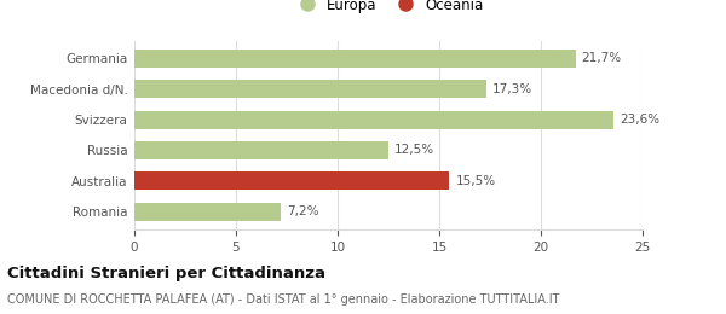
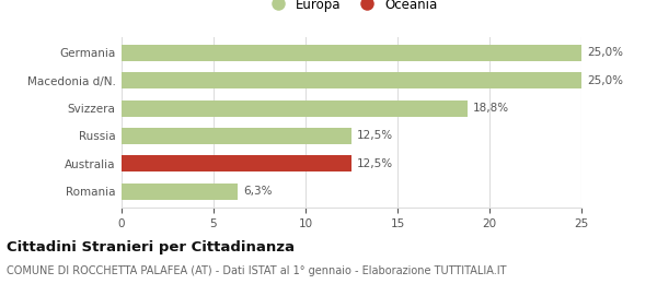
Germania: 21,7% -> 25,0%
Macedonia d/N.: 17,3% -> 25,0%
Svizzera: 23,6% -> 18,8%
Australia: 15,5% -> 12,5%
Romania: 7,2% -> 6,3%
